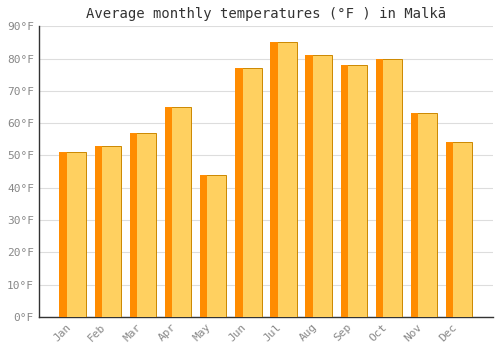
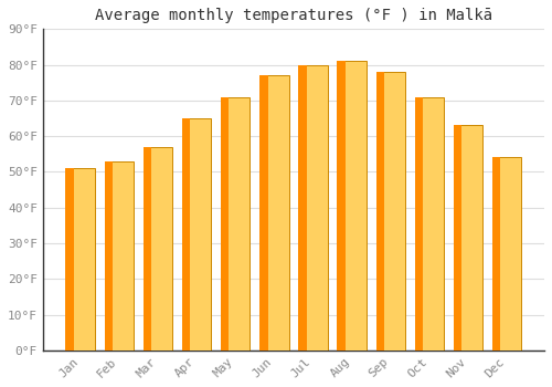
May: 44°F -> 71°F
Jul: 85°F -> 80°F
Oct: 80°F -> 71°F
